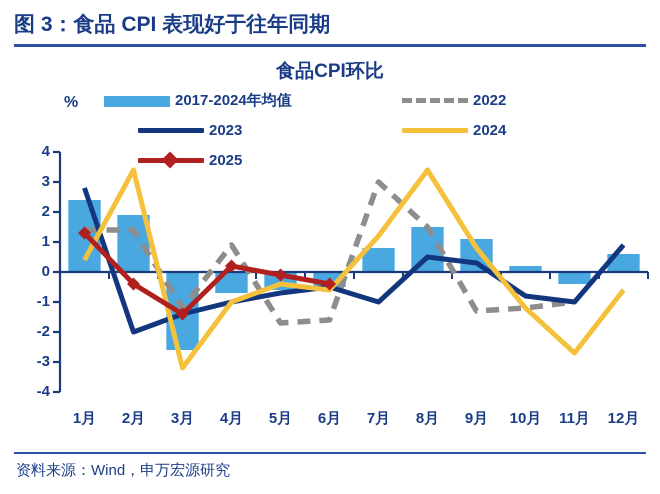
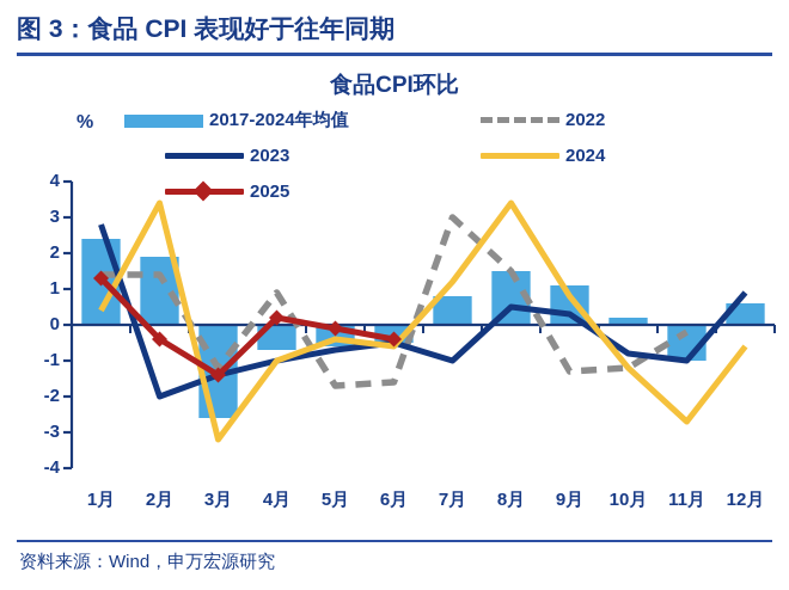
2017-2024年均值/11月: -0.4 -> -1.0
2022/11月: -1.0 -> -0.2
